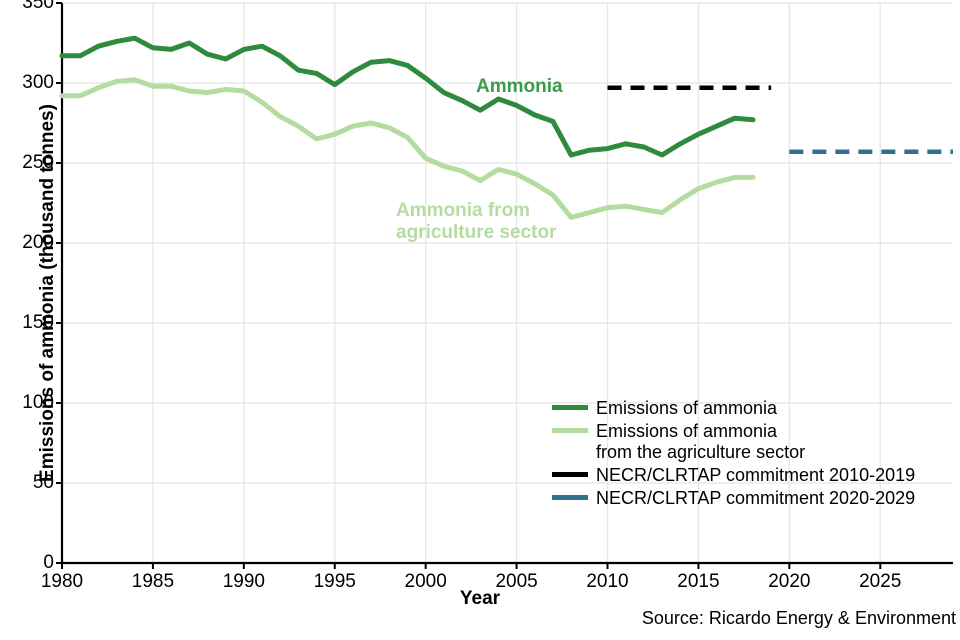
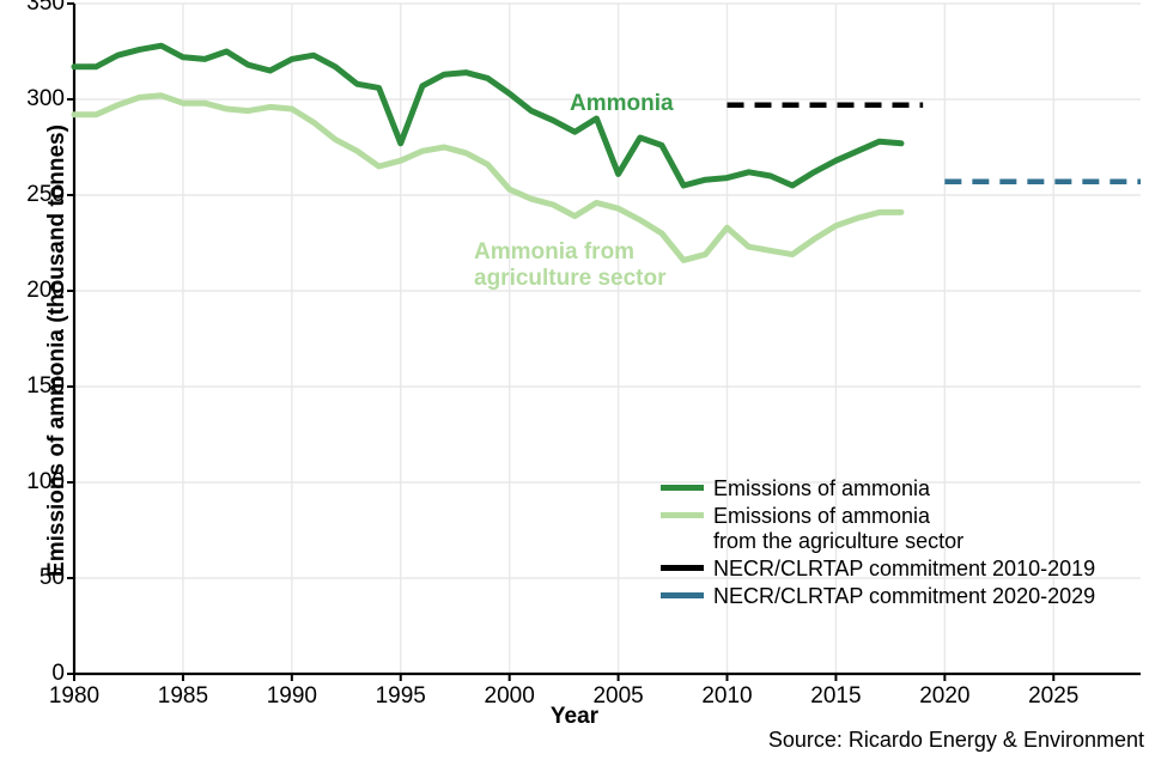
Emissions of ammonia/1995: 299 -> 277
Emissions of ammonia/2005: 286 -> 261
Emissions of ammonia from the agriculture sector/2010: 222 -> 233
